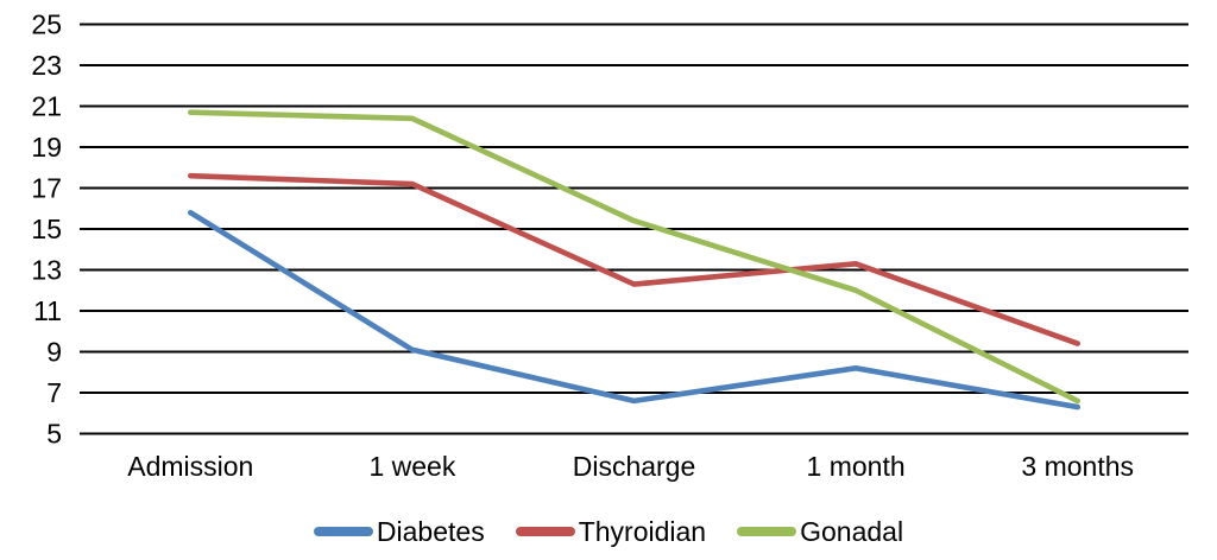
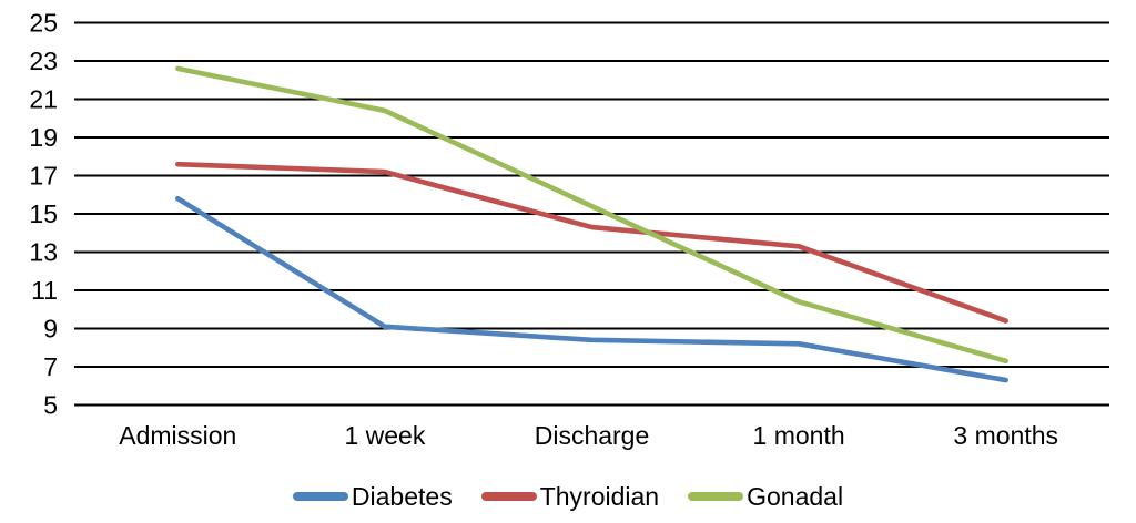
Gonadal/Admission: 20.7 -> 22.6
Diabetes/Discharge: 6.6 -> 8.4
Thyroidian/Discharge: 12.3 -> 14.3
Gonadal/1 month: 12.0 -> 10.4
Gonadal/3 months: 6.6 -> 7.3
